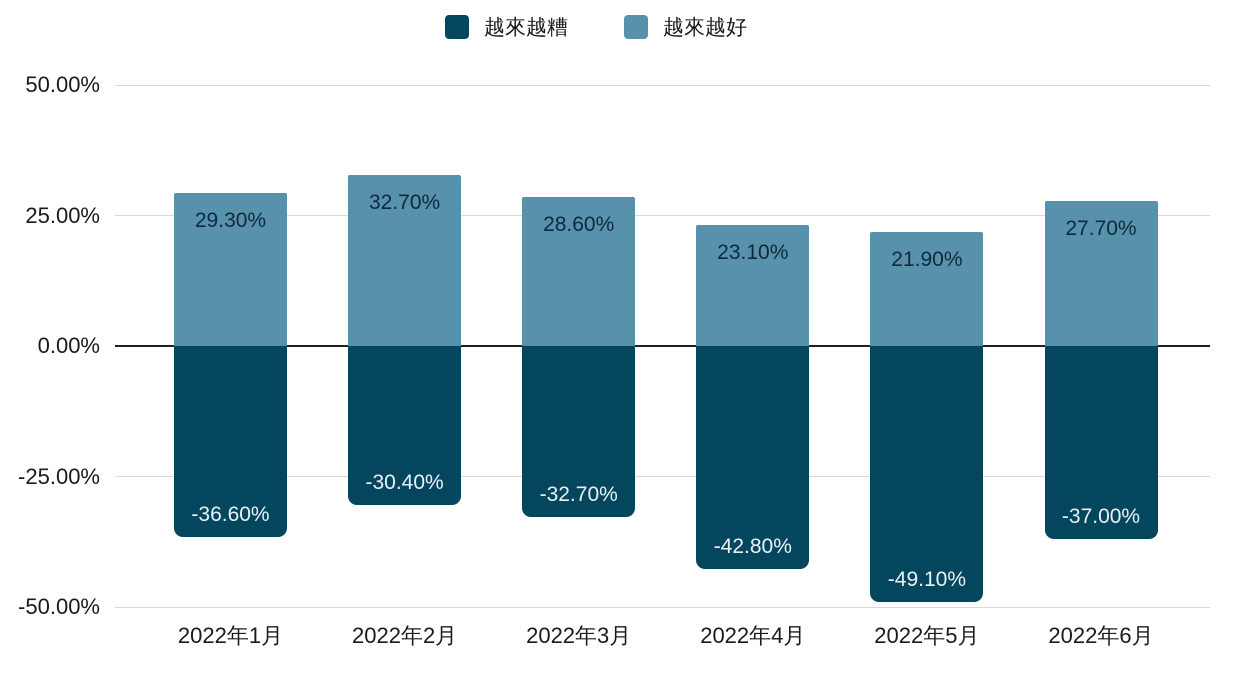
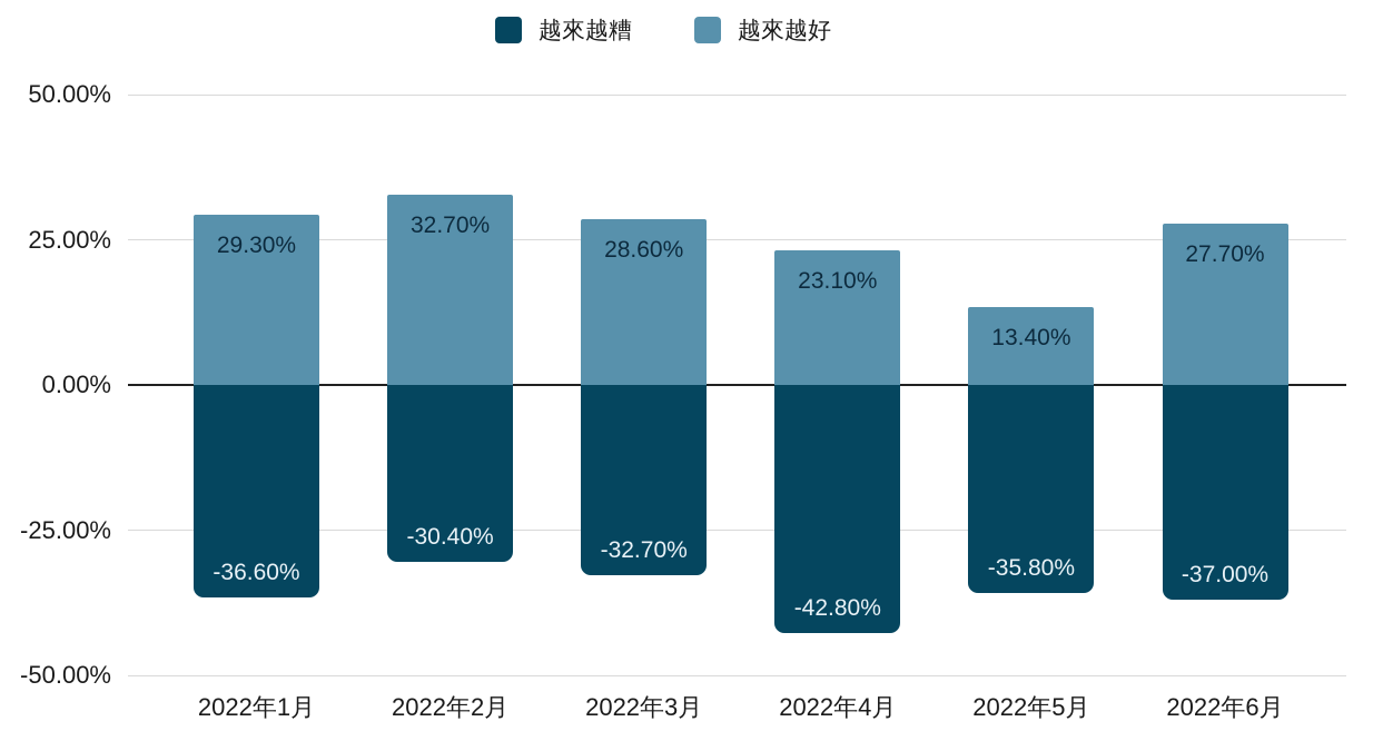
越來越糟/2022年5月: -49.10% -> -35.80%
越來越好/2022年5月: 21.90% -> 13.40%
